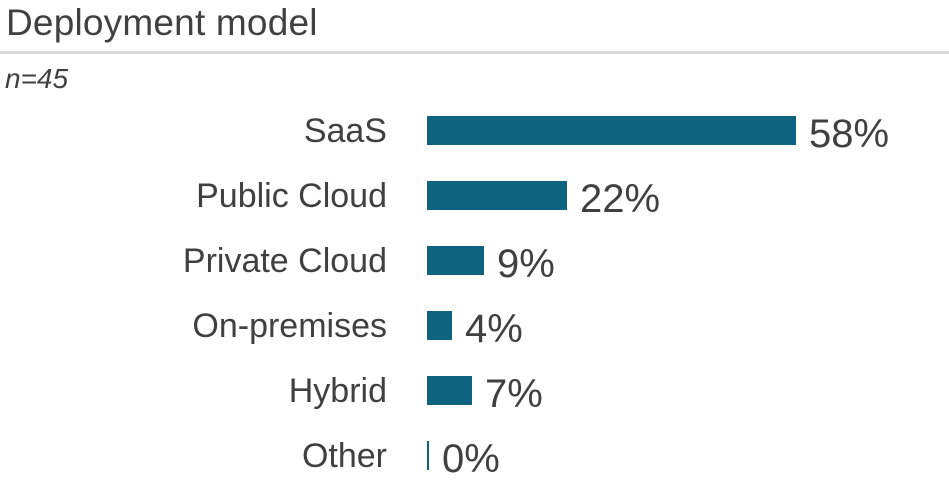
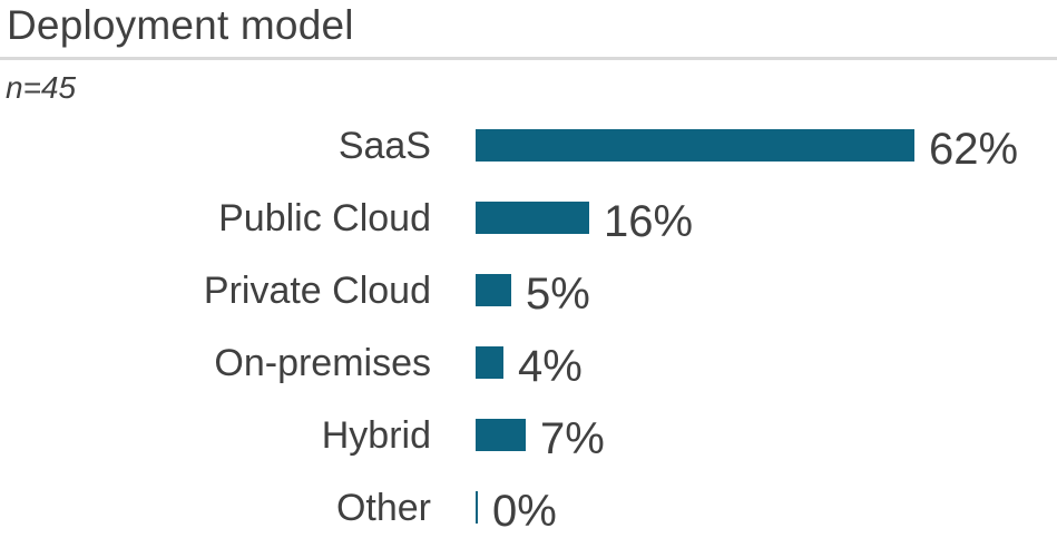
SaaS: 58% -> 62%
Public Cloud: 22% -> 16%
Private Cloud: 9% -> 5%
